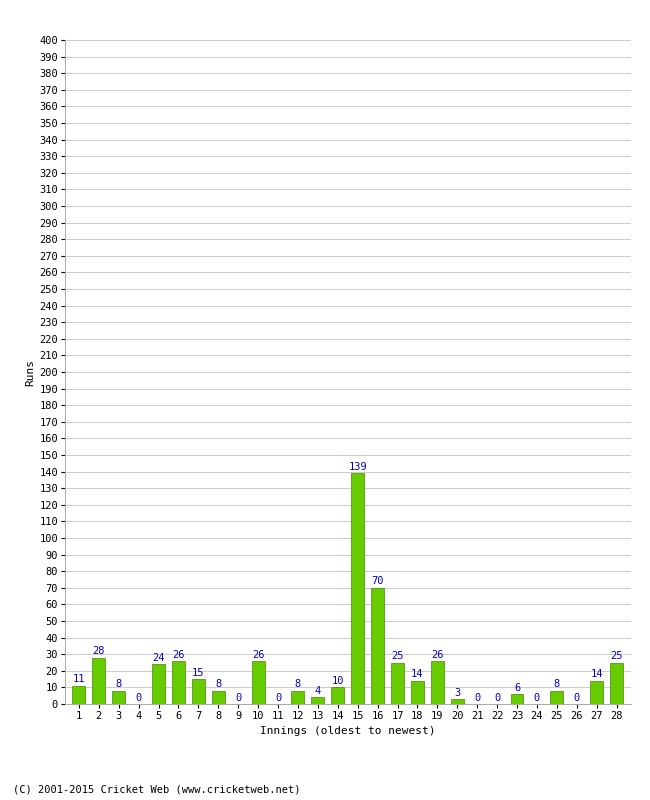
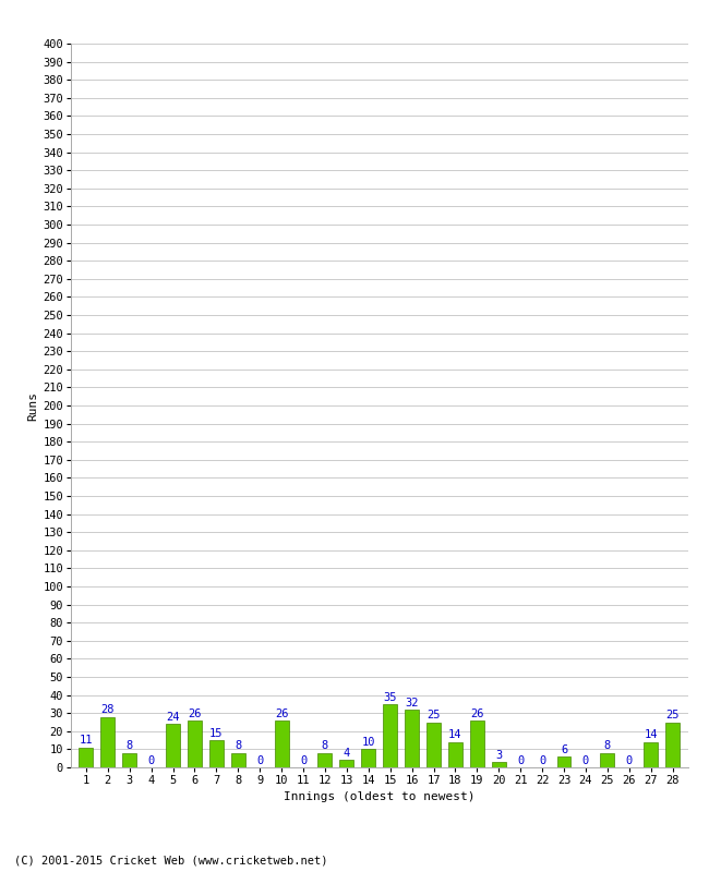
15: 139 -> 35
16: 70 -> 32
